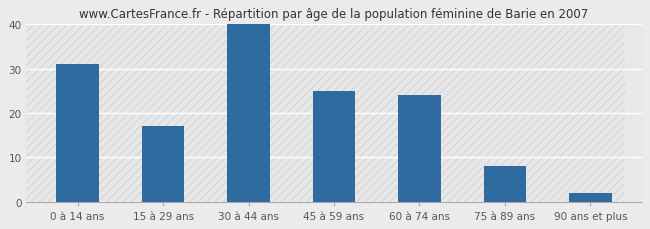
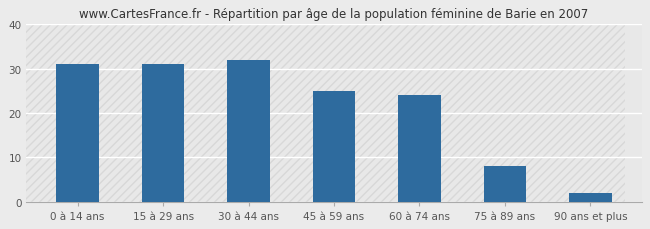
15 à 29 ans: 17 -> 31
30 à 44 ans: 40 -> 32
